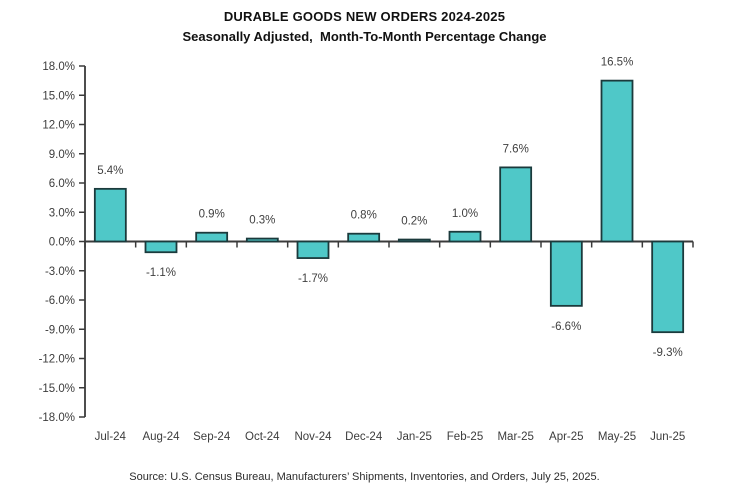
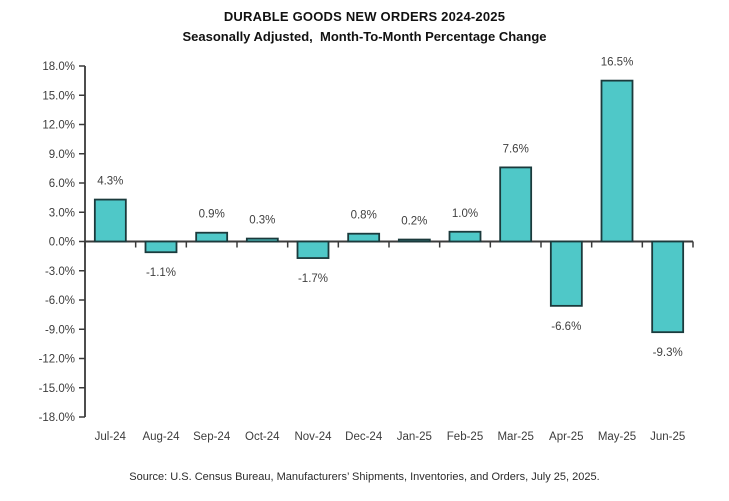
Jul-24: 5.4% -> 4.3%
